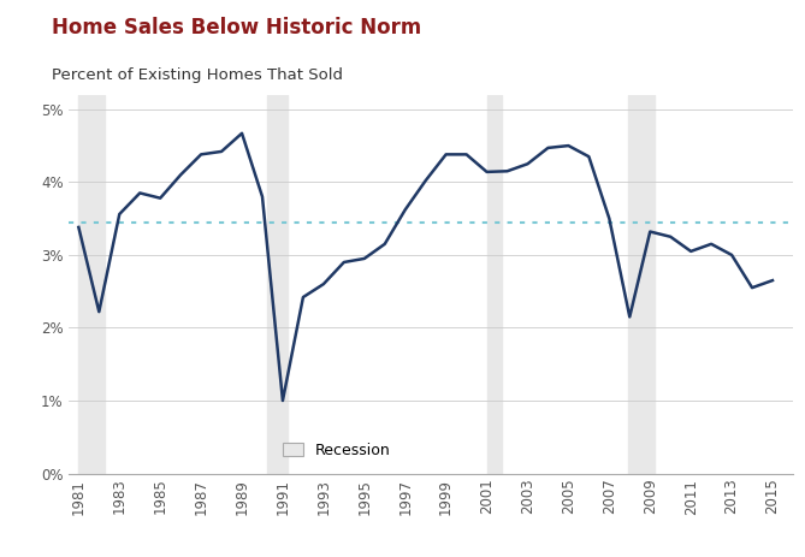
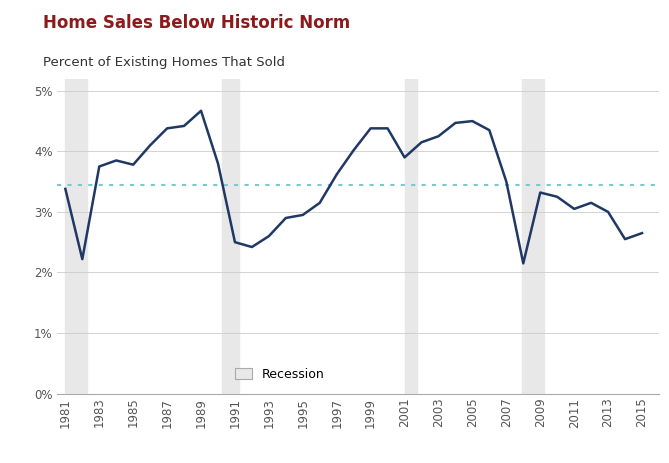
1983: 3.56% -> 3.75%
1991: 1.00% -> 2.50%
2001: 4.14% -> 3.90%
